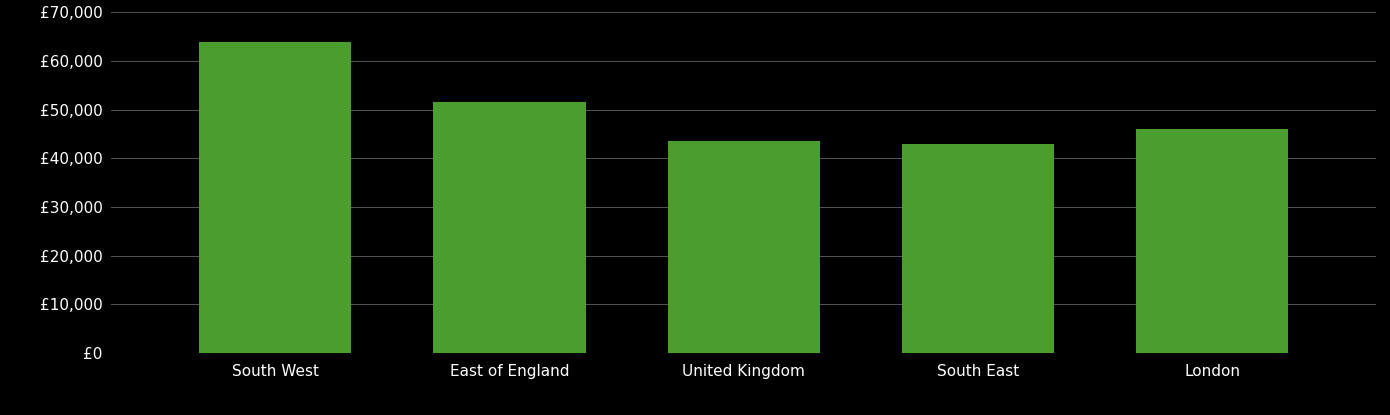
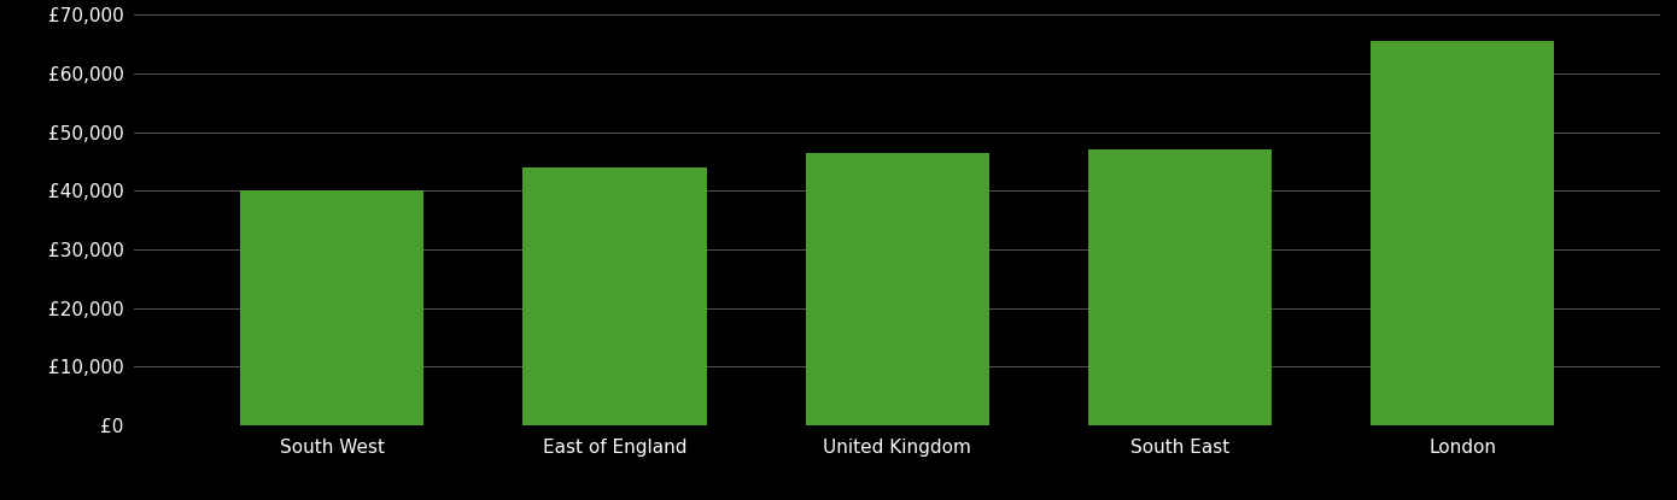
South West: £64,000 -> £40,000
East of England: £51,500 -> £44,000
United Kingdom: £43,500 -> £46,500
South East: £43,000 -> £47,000
London: £46,000 -> £65,500
